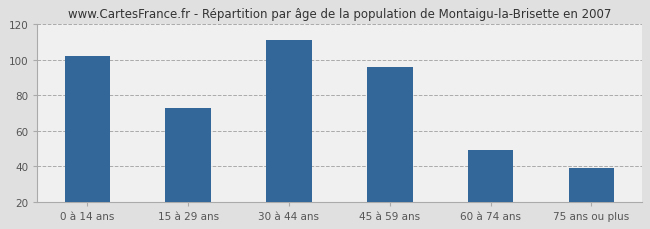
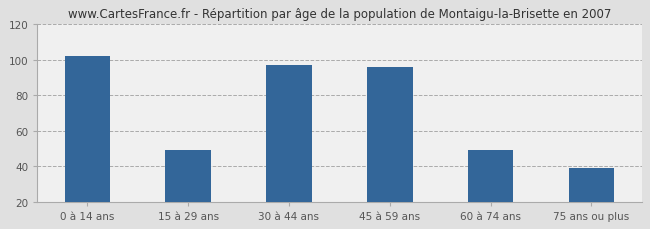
15 à 29 ans: 73 -> 49
30 à 44 ans: 111 -> 97
